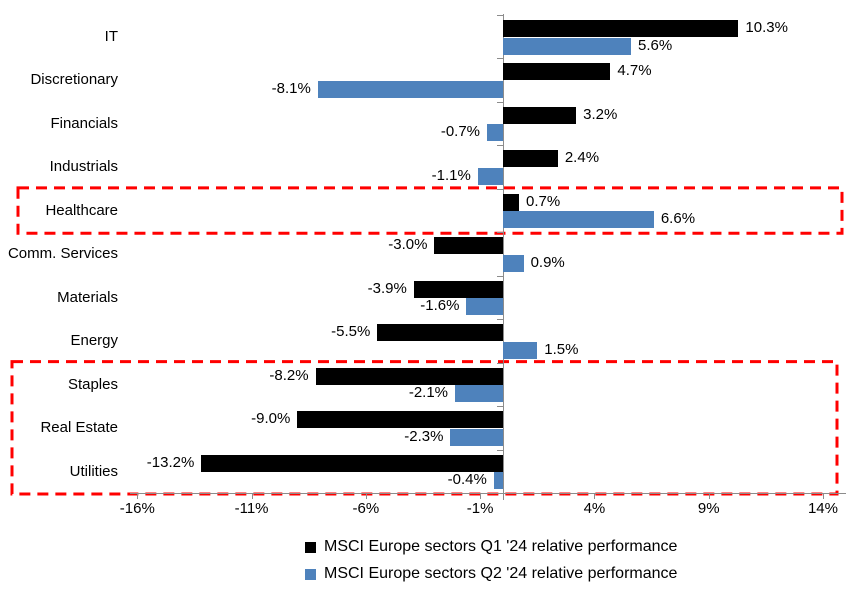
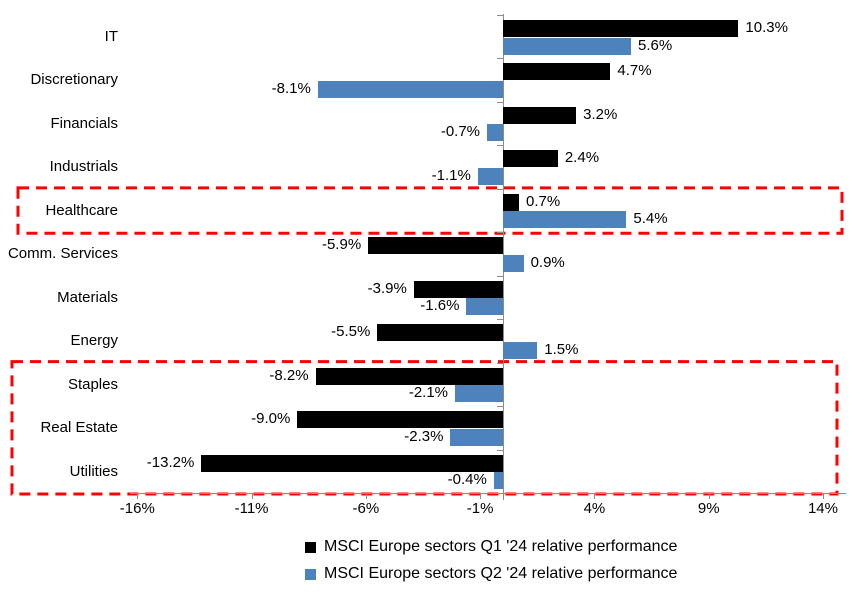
MSCI Europe sectors Q2 '24 relative performance/Healthcare: 6.6% -> 5.4%
MSCI Europe sectors Q1 '24 relative performance/Comm. Services: -3.0% -> -5.9%
